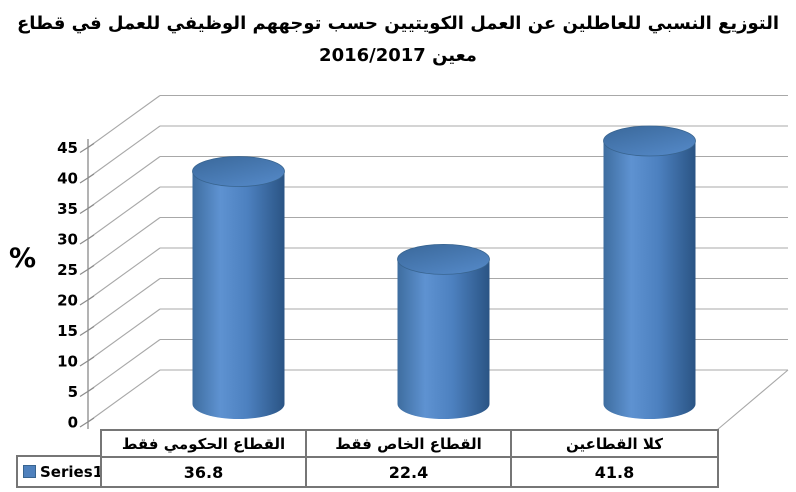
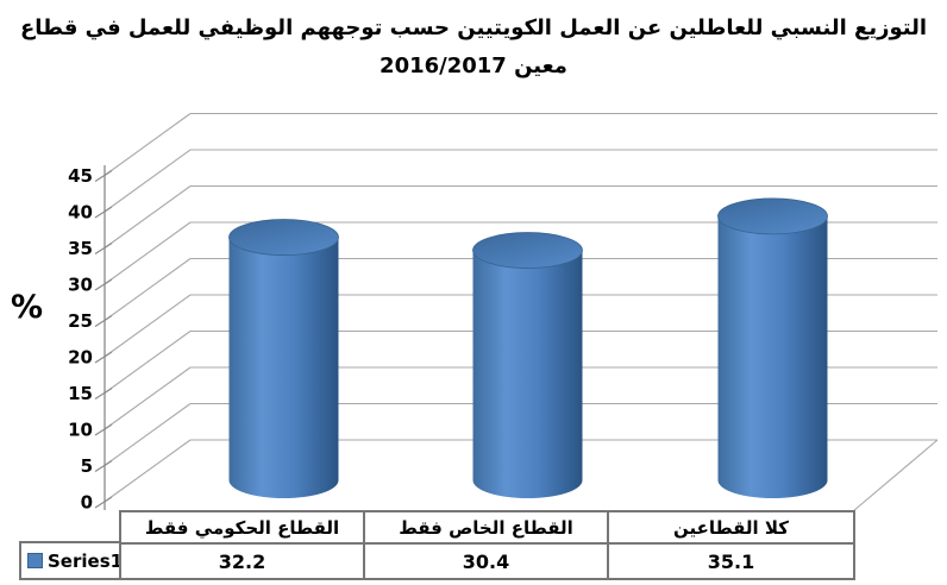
القطاع الحكومي فقط: 36.8 -> 32.2
القطاع الخاص فقط: 22.4 -> 30.4
كلا القطاعين: 41.8 -> 35.1
